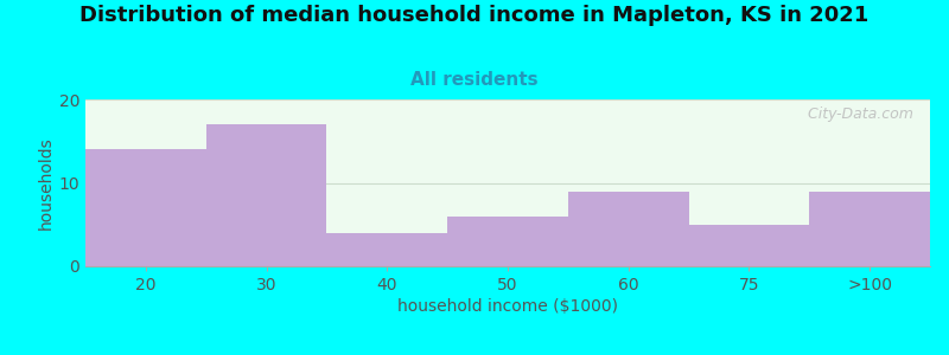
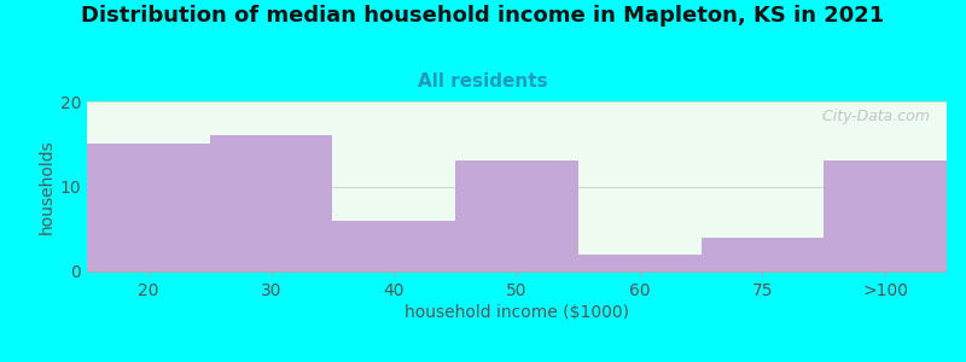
20: 14 -> 15
30: 17 -> 16
40: 4 -> 6
50: 6 -> 13
60: 9 -> 2
75: 5 -> 4
>100: 9 -> 13
